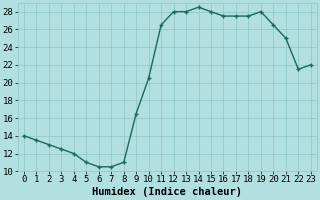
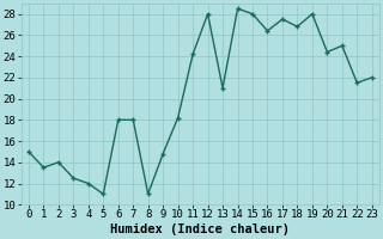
0: 14.0 -> 15.0
2: 13.0 -> 14.0
6: 10.5 -> 18.0
7: 10.5 -> 18.0
9: 16.5 -> 14.8
10: 20.5 -> 18.2
11: 26.5 -> 24.2
13: 28.0 -> 21.0
16: 27.5 -> 26.4
18: 27.5 -> 26.8
20: 26.5 -> 24.4
